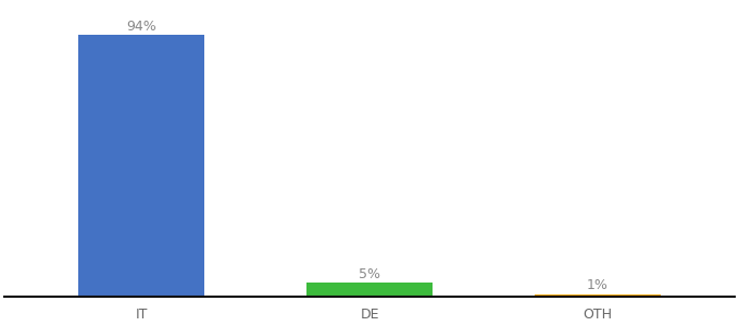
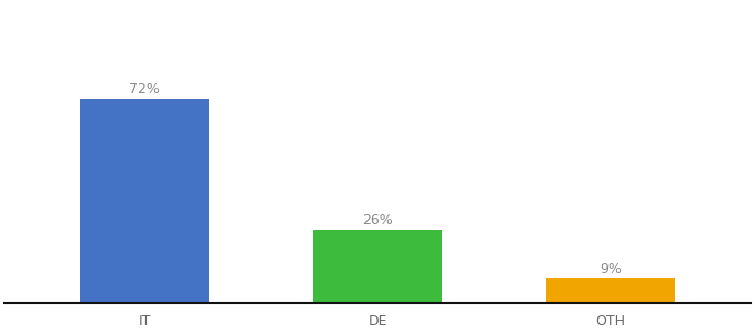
IT: 94% -> 72%
DE: 5% -> 26%
OTH: 1% -> 9%
